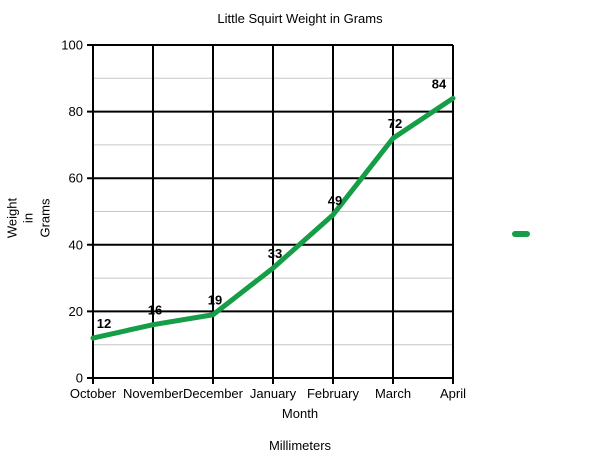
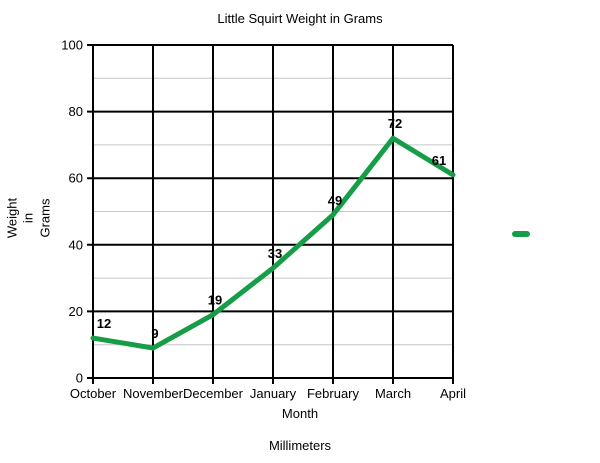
November: 16 -> 9
April: 84 -> 61
